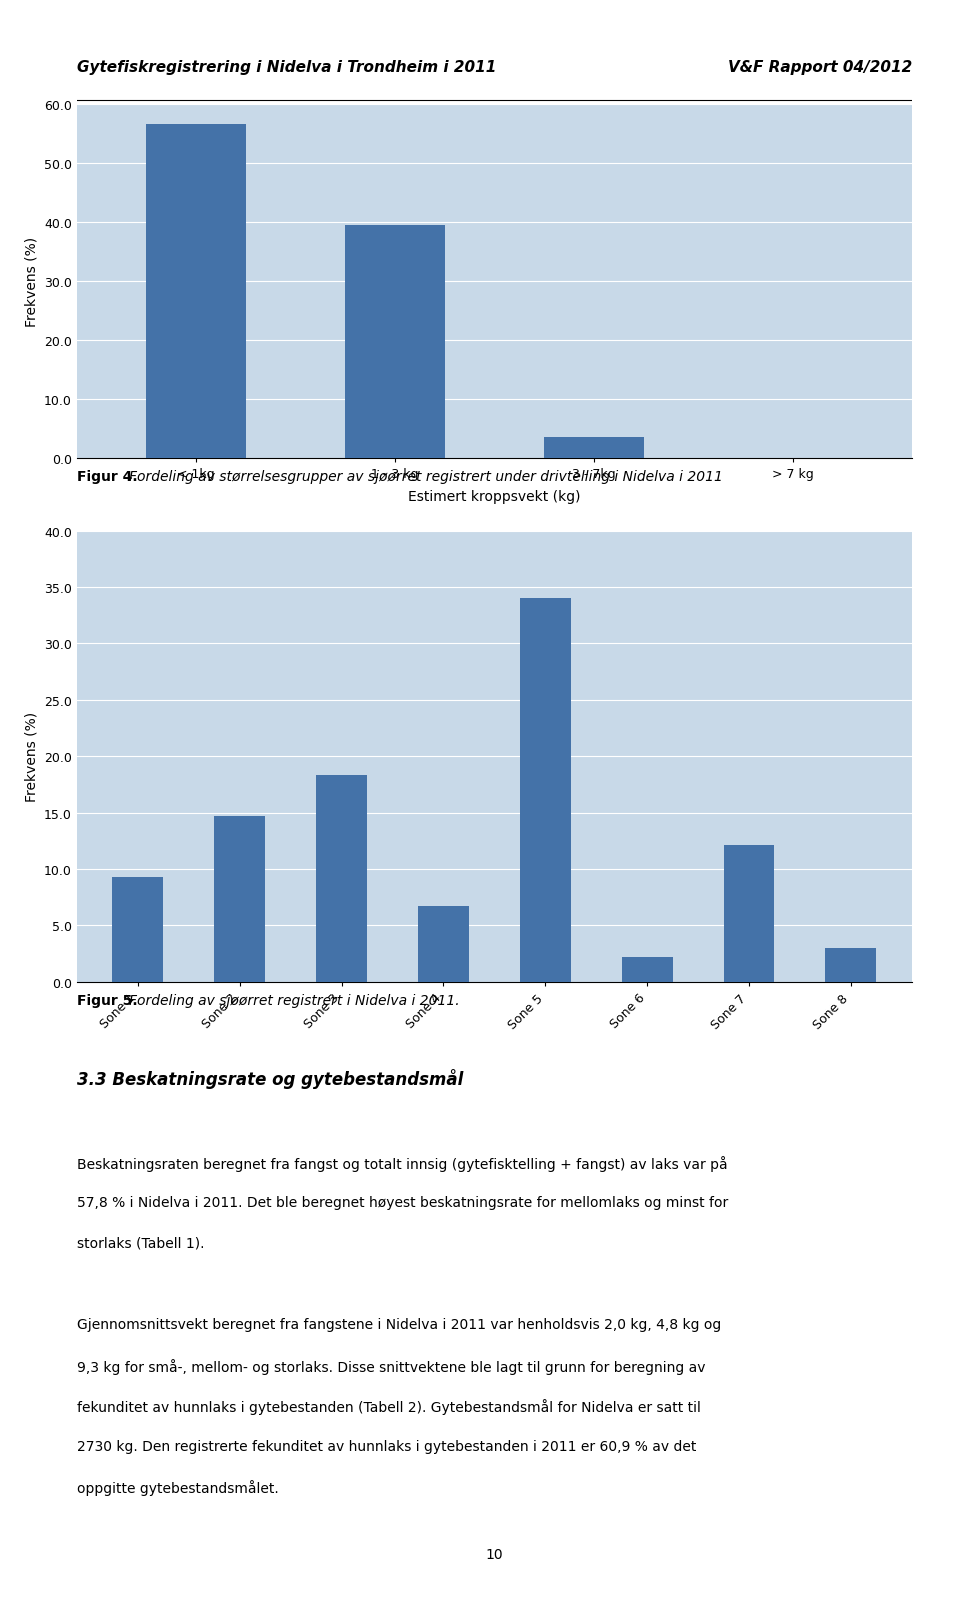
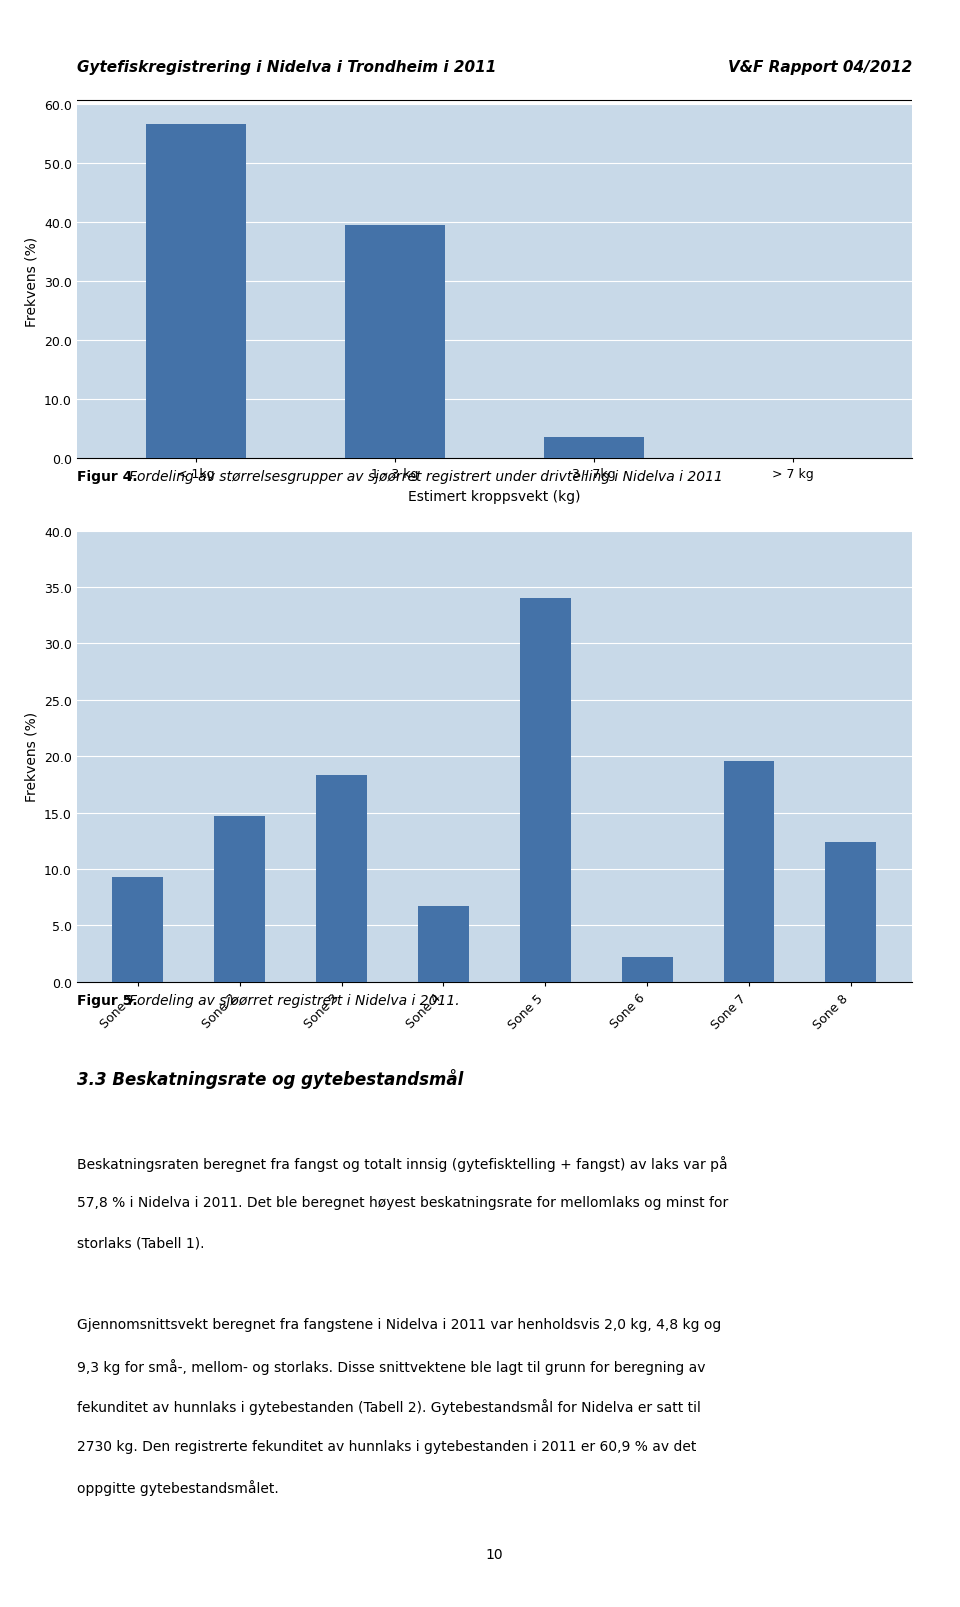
Sone 7: 12.1 -> 19.6
Sone 8: 3.0 -> 12.4
